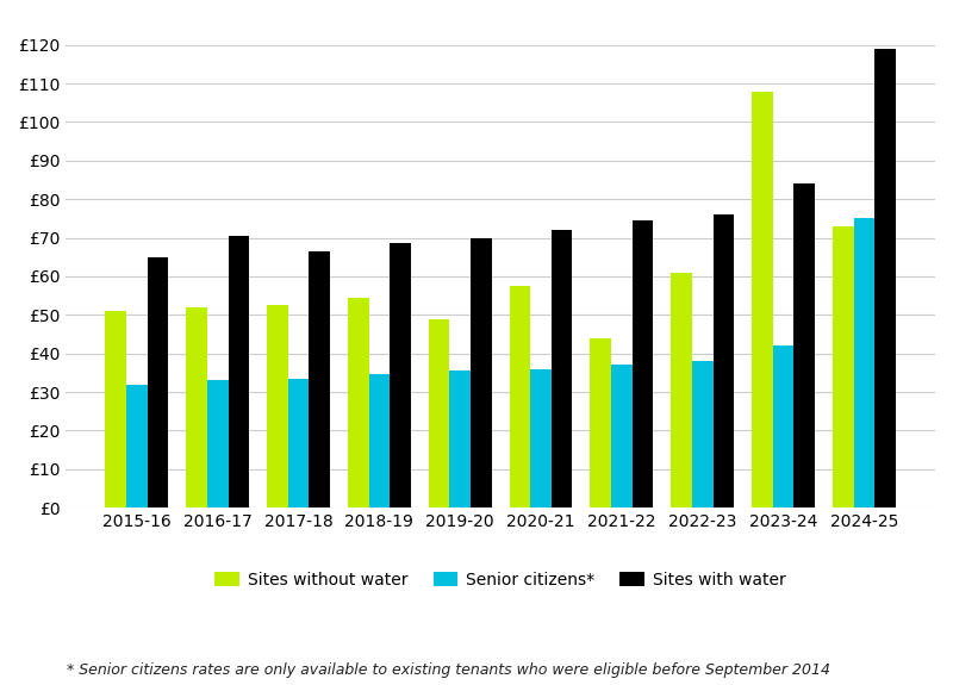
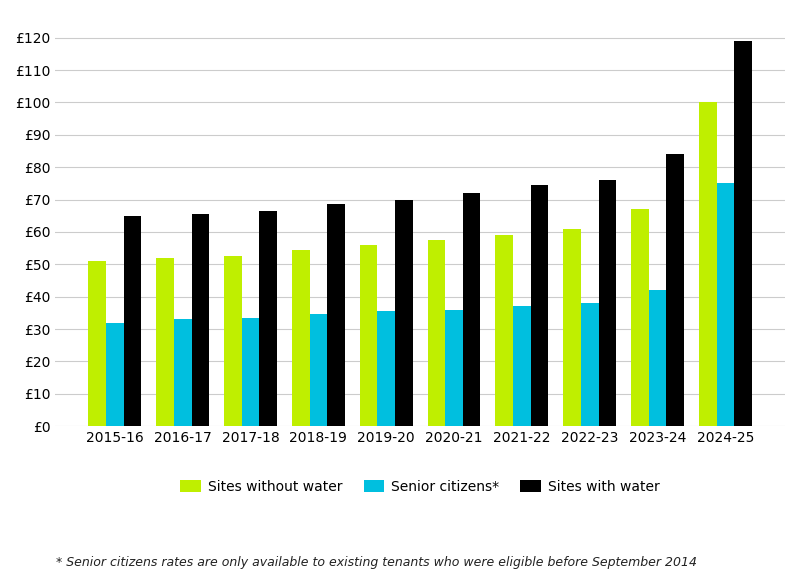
Sites with water/2016-17: £70.5 -> £65.5
Sites without water/2019-20: £49.0 -> £56.0
Sites without water/2021-22: £44.0 -> £59.0
Sites without water/2023-24: £108.0 -> £67.0
Sites without water/2024-25: £73.0 -> £100.0
